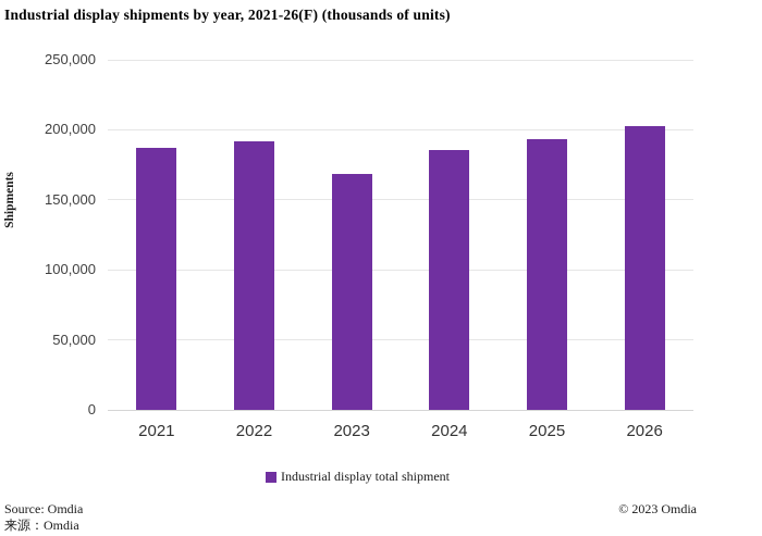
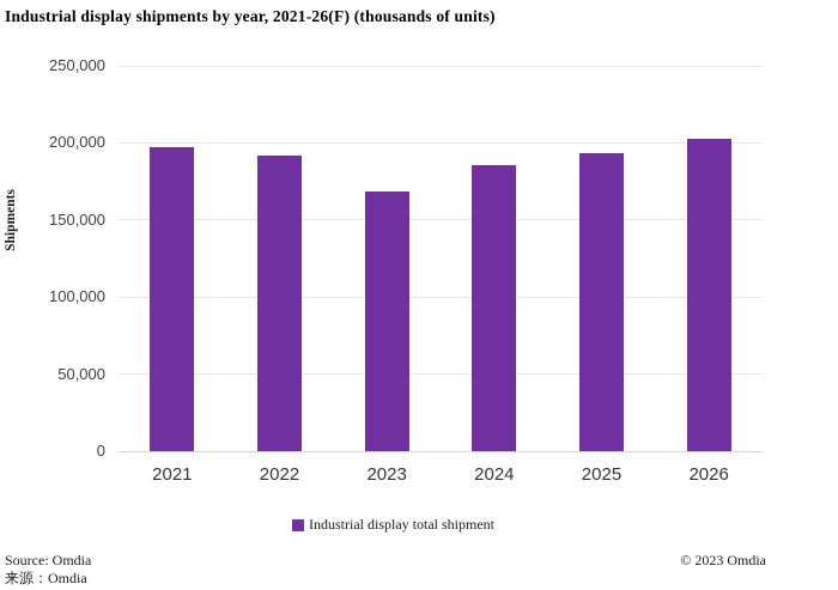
2021: 187000 -> 197000
